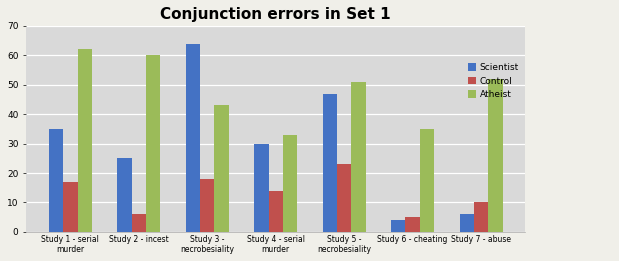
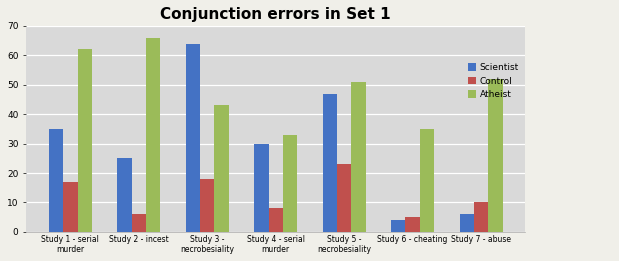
Atheist/Study 2 - incest: 60 -> 66
Control/Study 4 - serial murder: 14 -> 8
